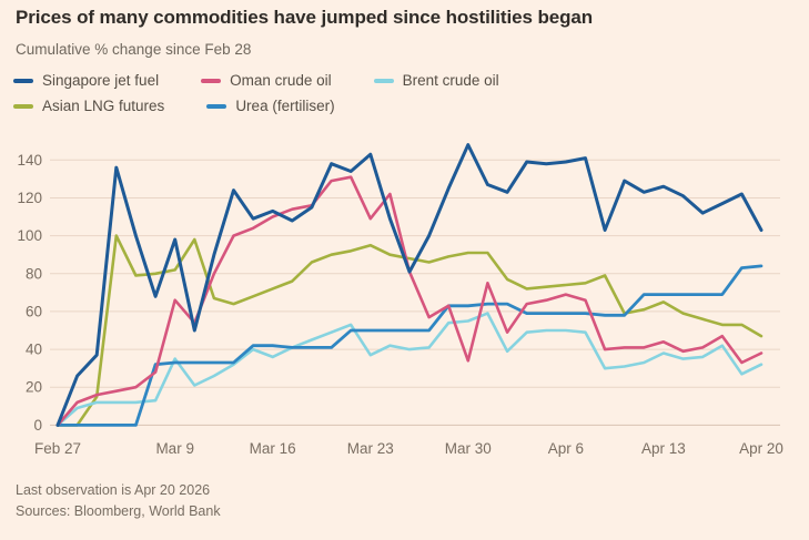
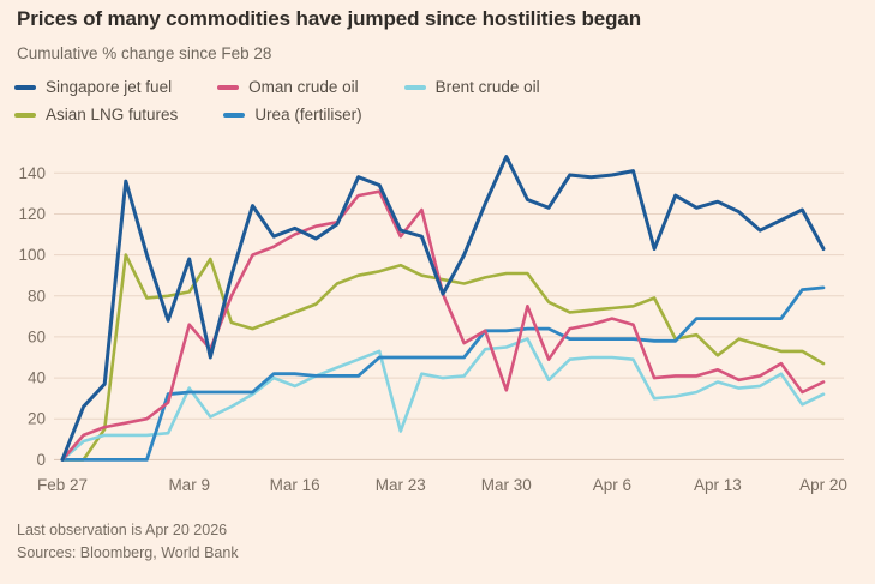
Singapore jet fuel/Mar 23: 143 -> 112
Brent crude oil/Mar 23: 37 -> 14
Asian LNG futures/Apr 13: 65 -> 51
